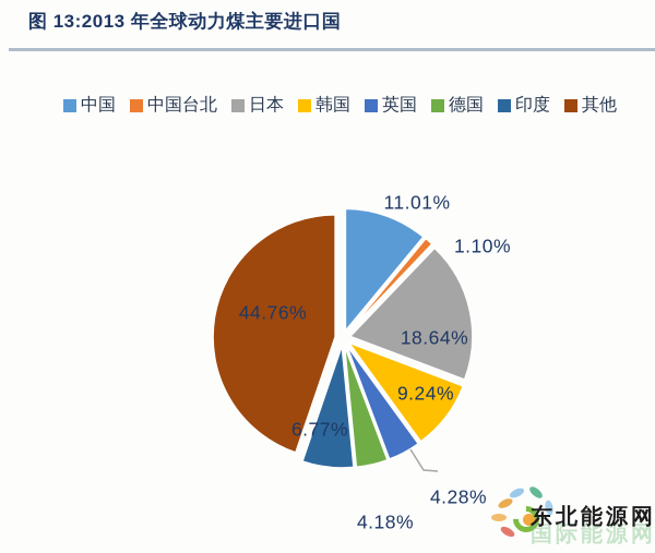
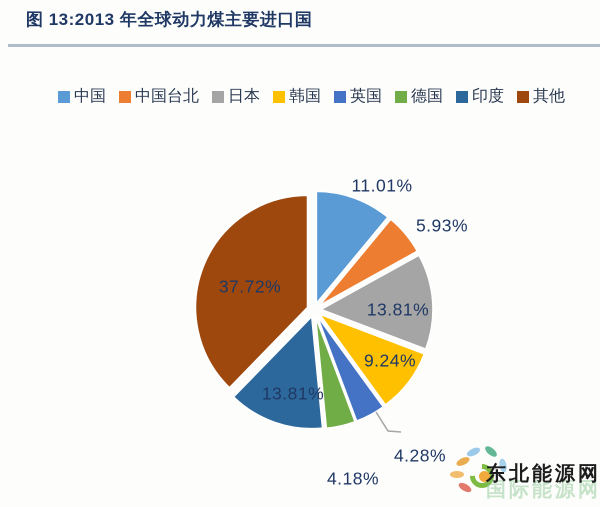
中国台北: 1.10% -> 5.93%
日本: 18.64% -> 13.81%
印度: 6.77% -> 13.81%
其他: 44.76% -> 37.72%
